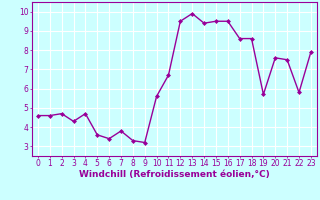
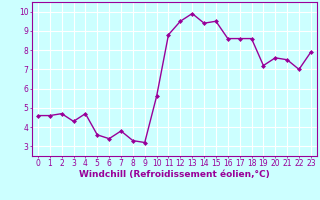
11: 6.7 -> 8.8
16: 9.5 -> 8.6
19: 5.7 -> 7.2
22: 5.8 -> 7.0
